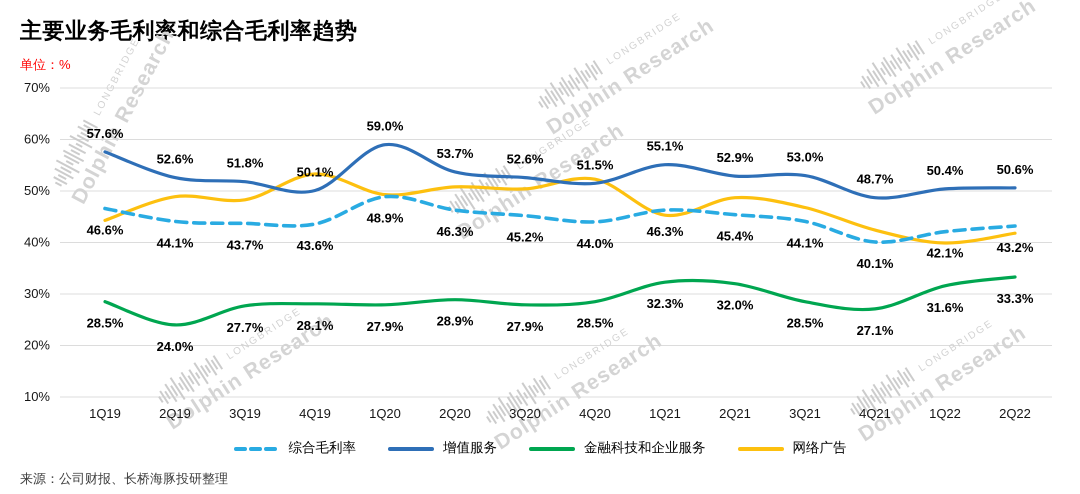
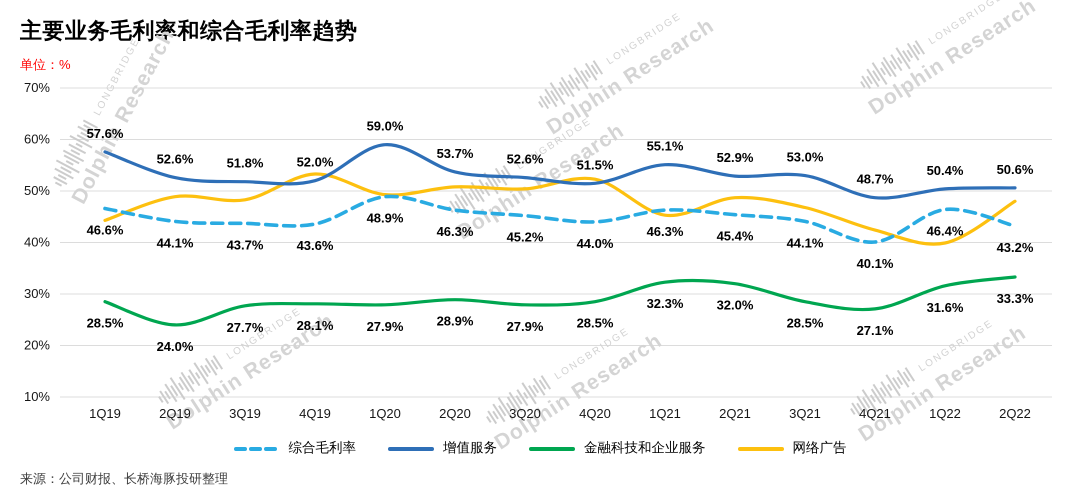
增值服务/4Q19: 50.1% -> 52.0%
综合毛利率/1Q22: 42.1% -> 46.4%
网络广告/2Q22: 42% -> 48%
